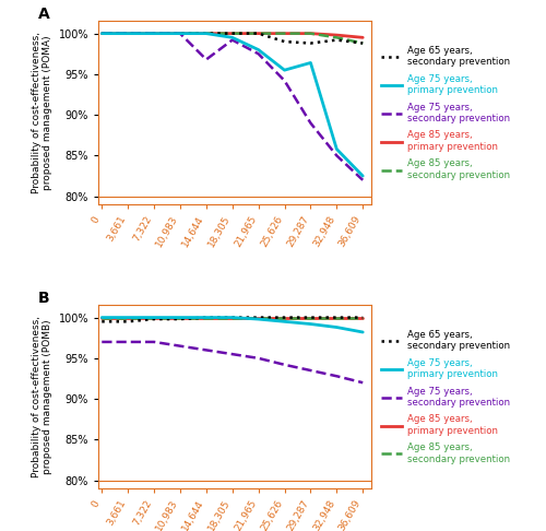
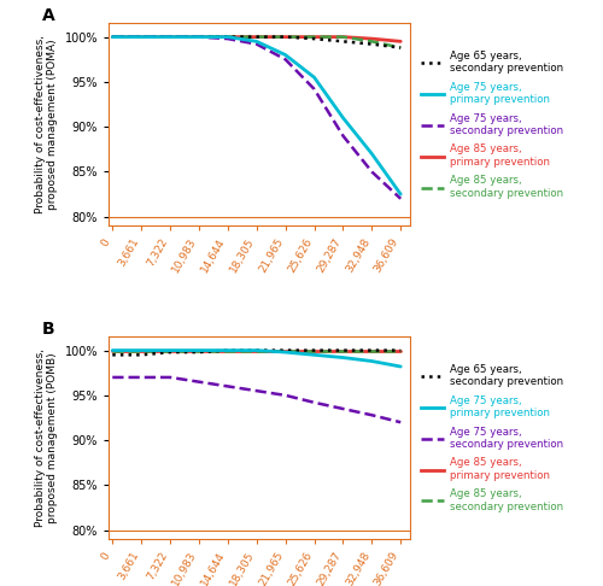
Age 75 years, secondary prevention/14,644: 96.8% -> 99.8%
Age 65 years, secondary prevention/25,626: 99.0% -> 99.8%
Age 65 years, secondary prevention/29,287: 98.8% -> 99.5%
Age 75 years, primary prevention/29,287: 96.4% -> 91.0%
Age 75 years, primary prevention/32,948: 85.8% -> 87.0%
